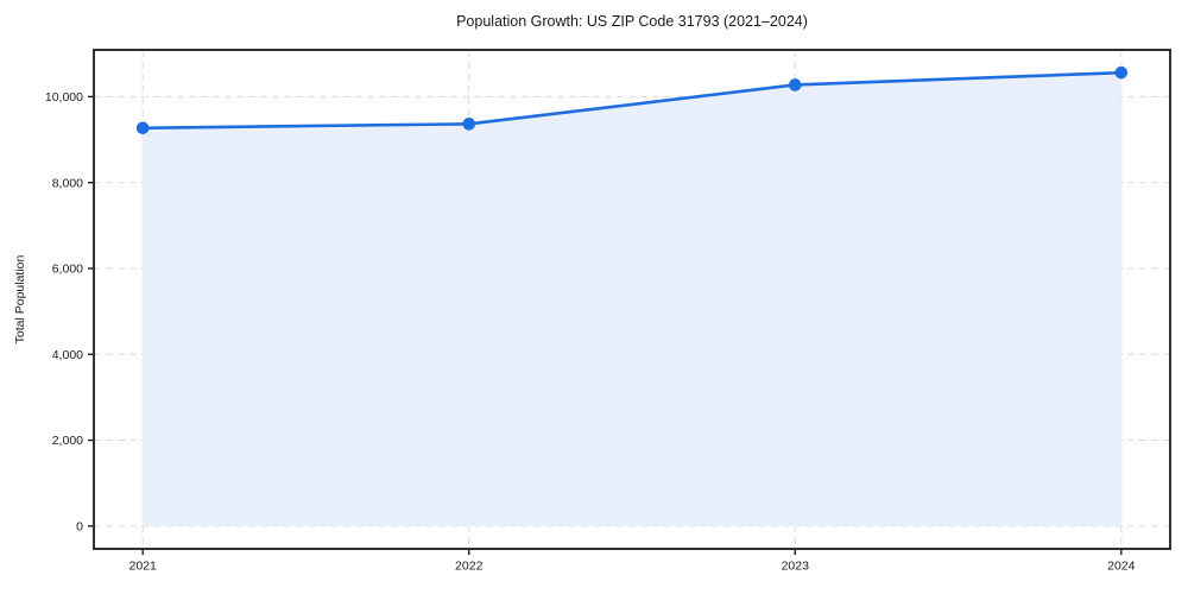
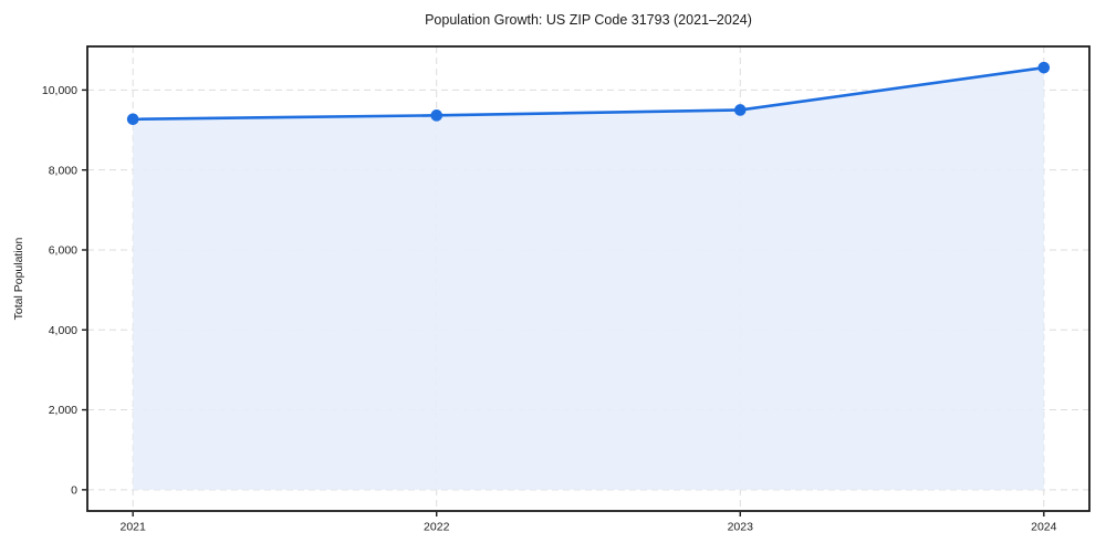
2023: 10300 -> 9500
